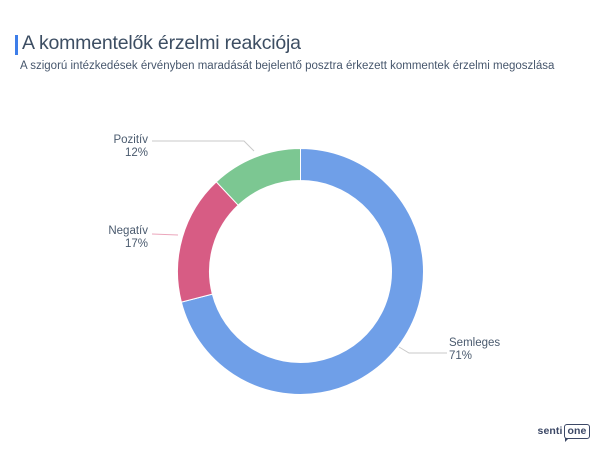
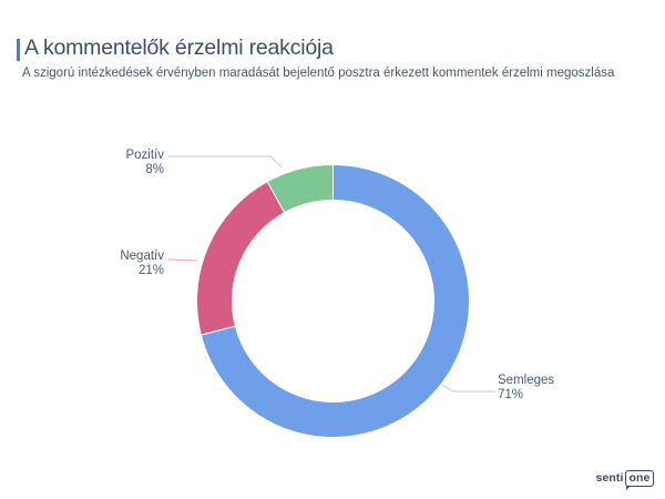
Negatív: 17% -> 21%
Pozitív: 12% -> 8%
